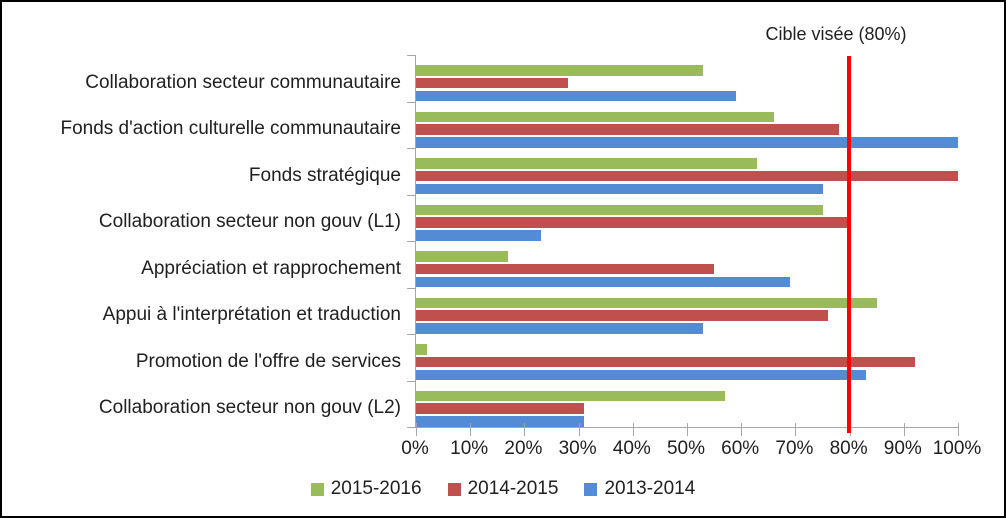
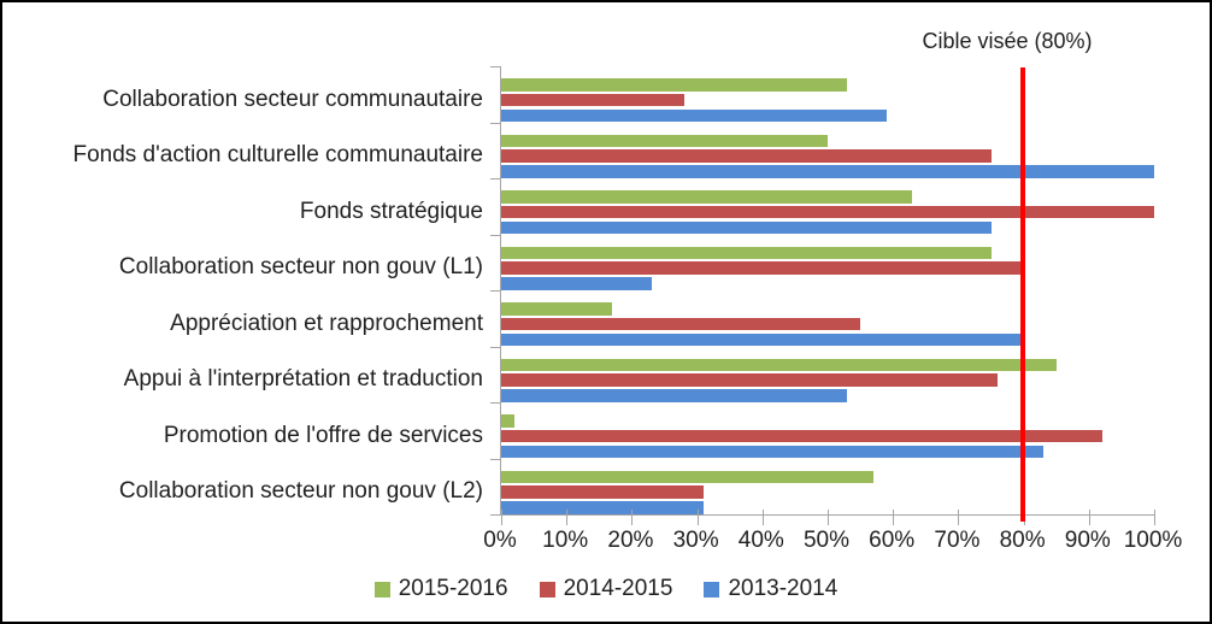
2015-2016/Fonds d'action culturelle communautaire: 66% -> 50%
2014-2015/Fonds d'action culturelle communautaire: 78% -> 75%
2013-2014/Appréciation et rapprochement: 69% -> 80%
